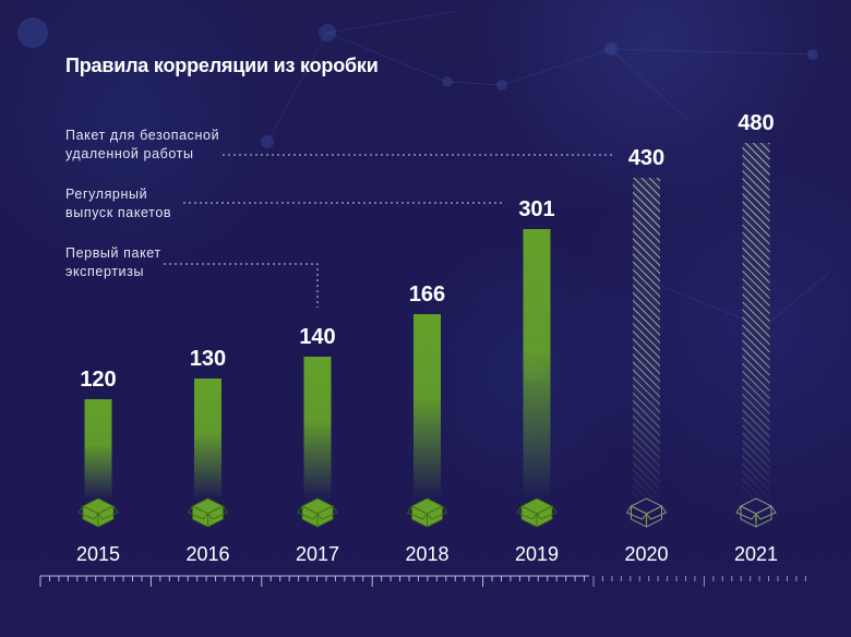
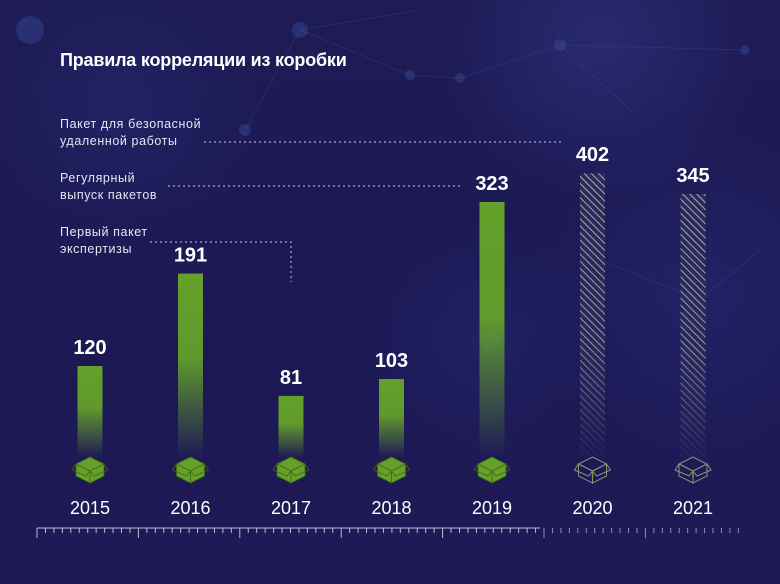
2016: 130 -> 191
2017: 140 -> 81
2018: 166 -> 103
2019: 301 -> 323
2020: 430 -> 402
2021: 480 -> 345
